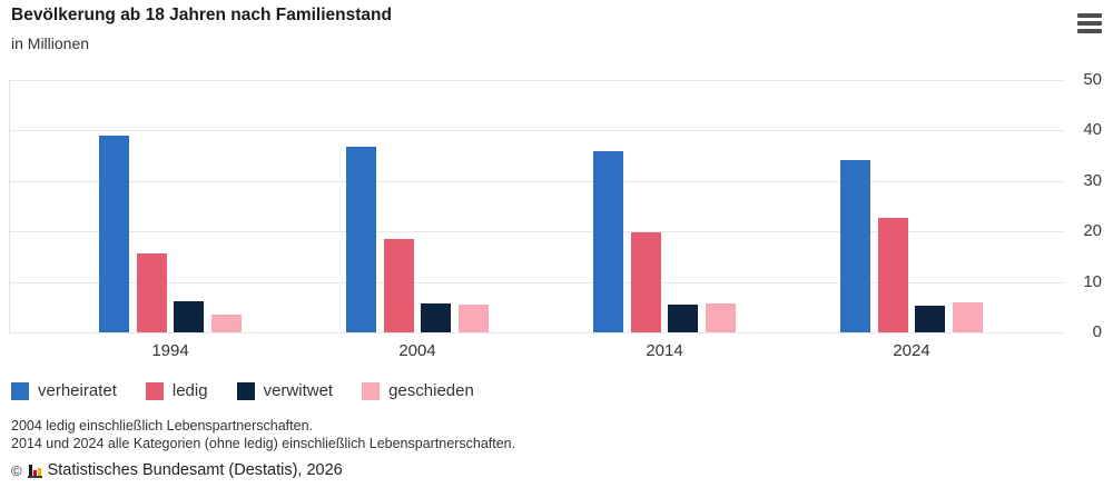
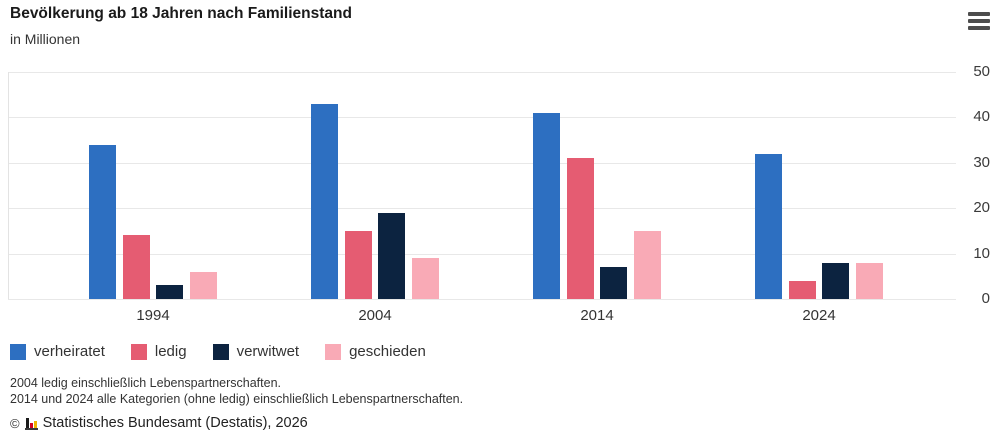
verheiratet/1994: 39 -> 34
ledig/1994: 16 -> 14
verwitwet/1994: 6 -> 3
geschieden/1994: 4 -> 6
verheiratet/2004: 37 -> 43
ledig/2004: 19 -> 15
verwitwet/2004: 6 -> 19
geschieden/2004: 5 -> 9
verheiratet/2014: 36 -> 41
ledig/2014: 20 -> 31
verwitwet/2014: 5 -> 7
geschieden/2014: 6 -> 15
verheiratet/2024: 34 -> 32
ledig/2024: 23 -> 4
verwitwet/2024: 5 -> 8
geschieden/2024: 6 -> 8
